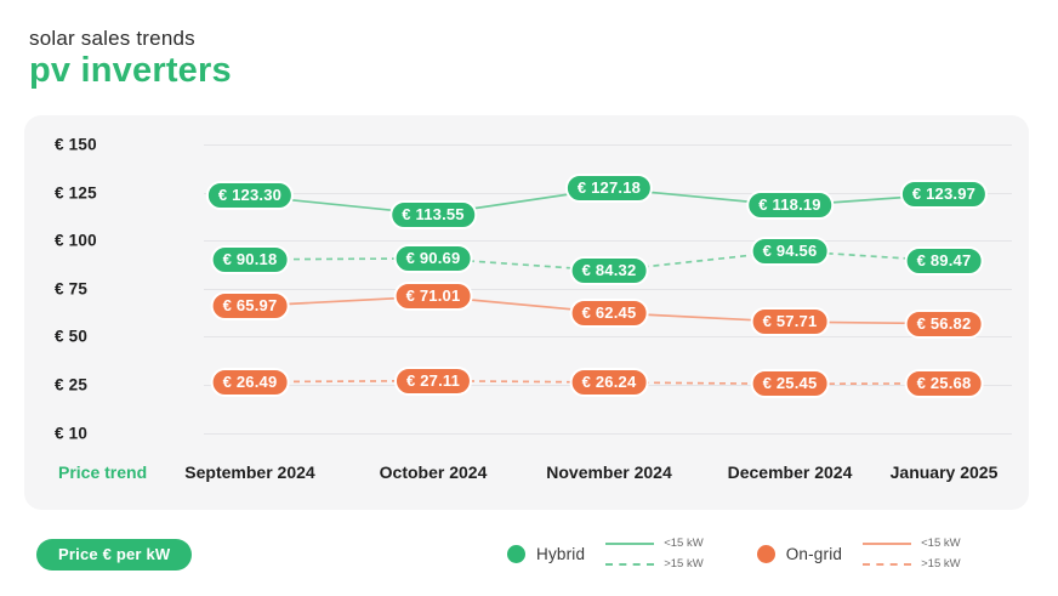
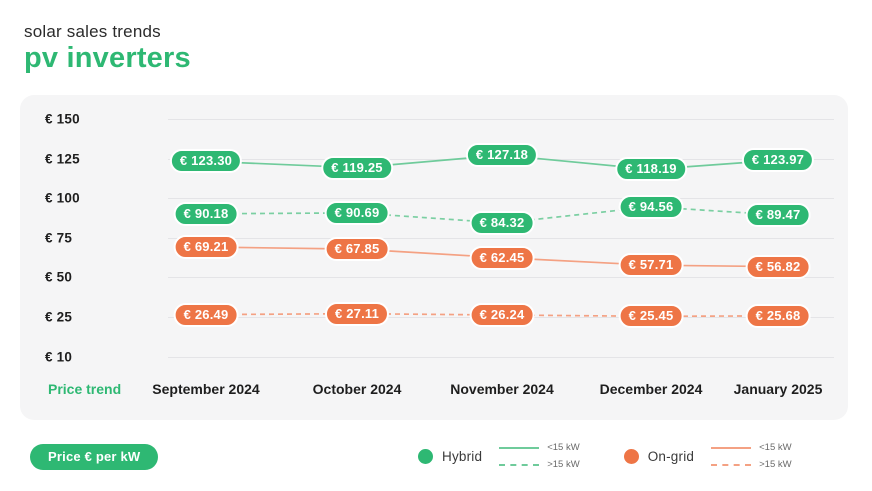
On-grid <15 kW/September 2024: 65.97 -> 69.21
Hybrid <15 kW/October 2024: 113.55 -> 119.25
On-grid <15 kW/October 2024: 71.01 -> 67.85
